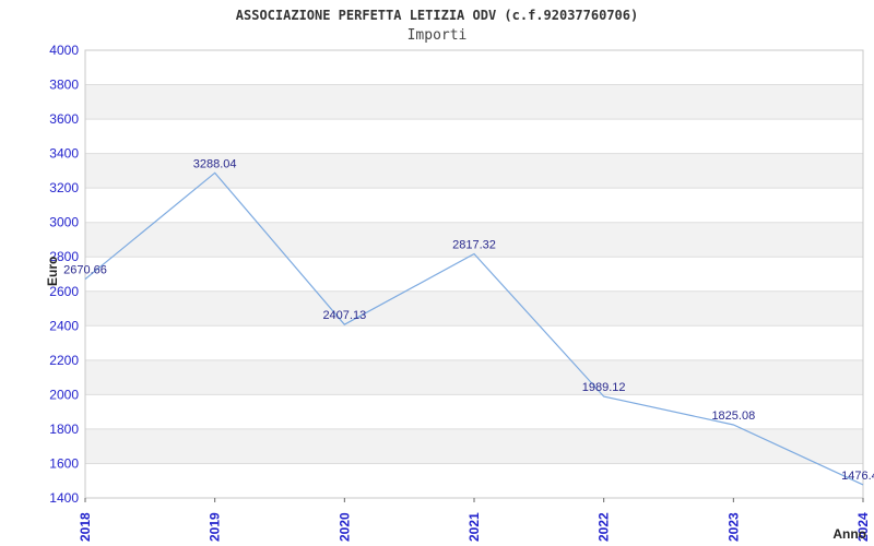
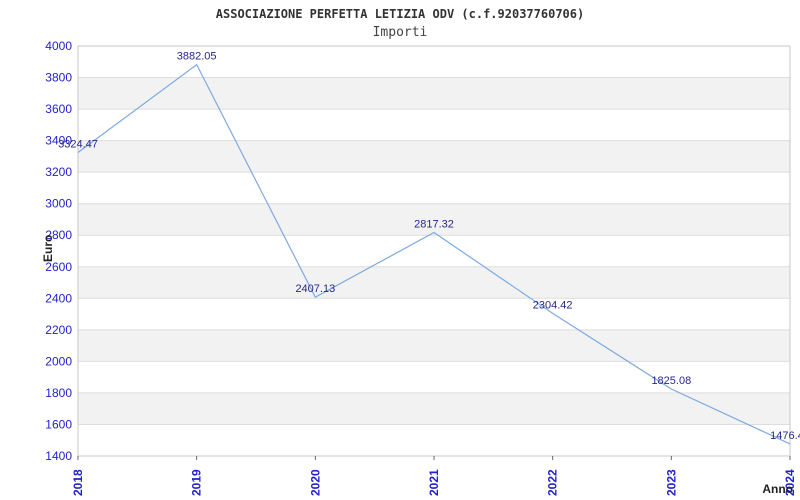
2018: 2670.66 -> 3324.47
2019: 3288.04 -> 3882.05
2022: 1989.12 -> 2304.42
